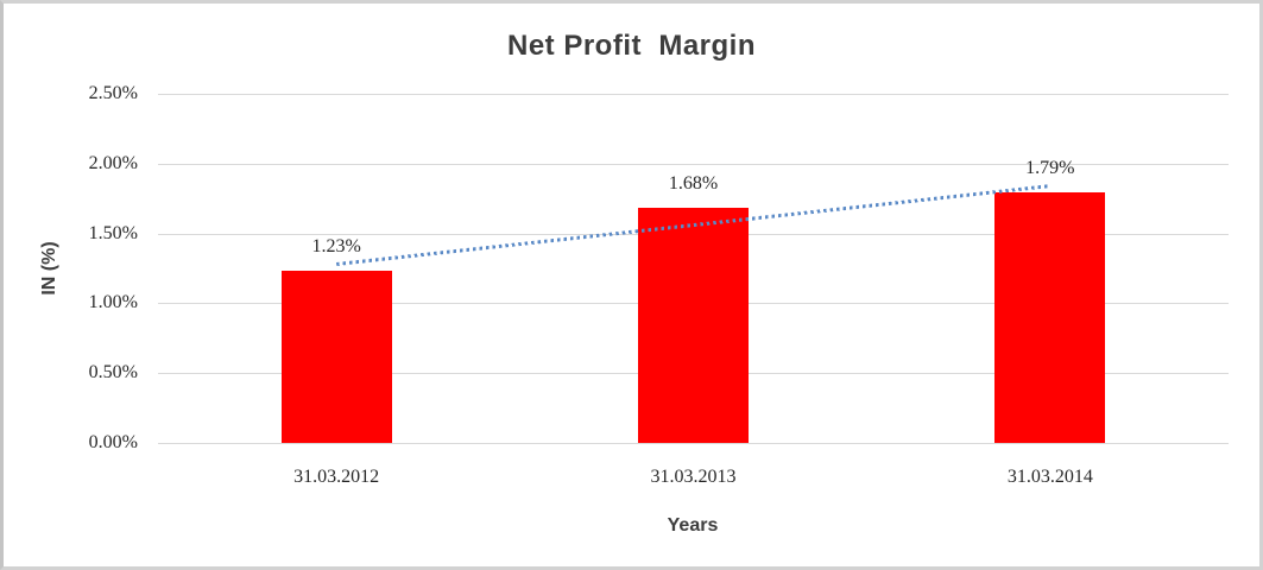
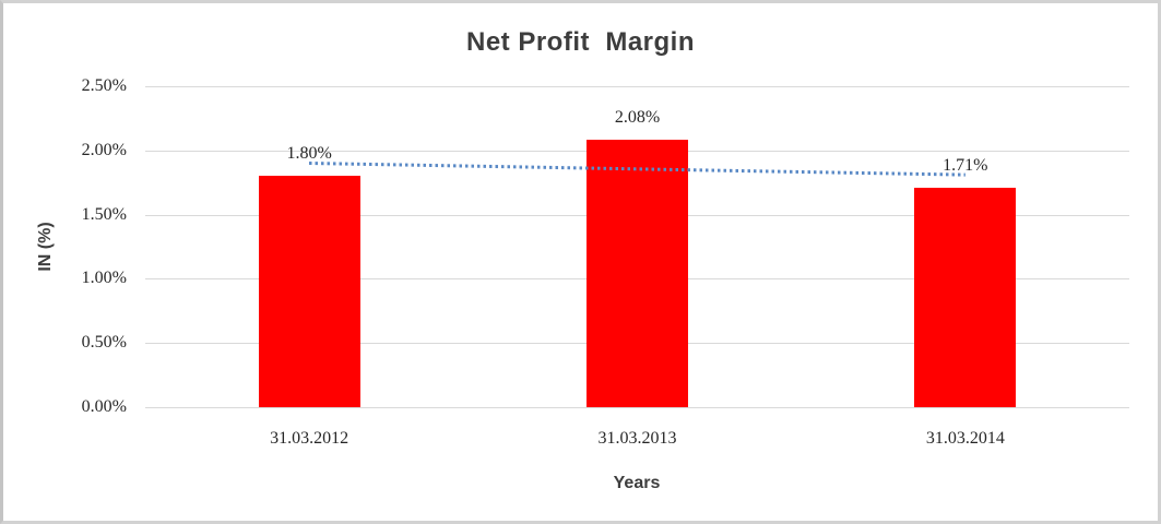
31.03.2012: 1.23% -> 1.80%
31.03.2013: 1.68% -> 2.08%
31.03.2014: 1.79% -> 1.71%
